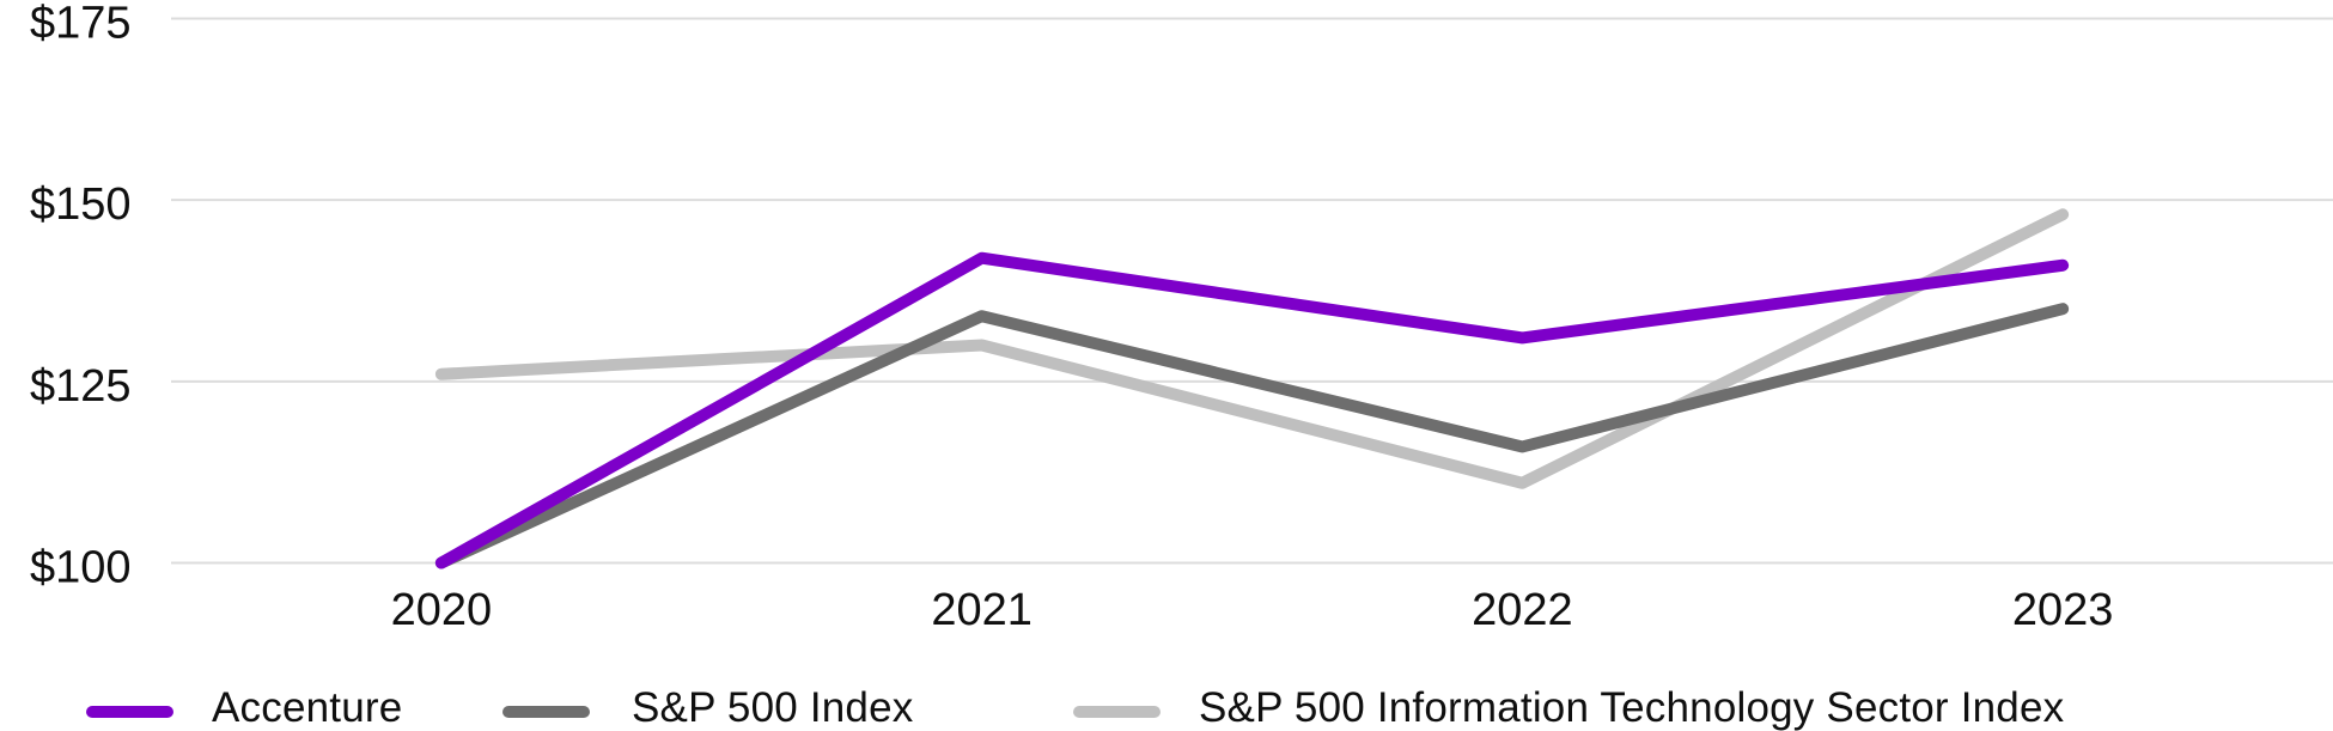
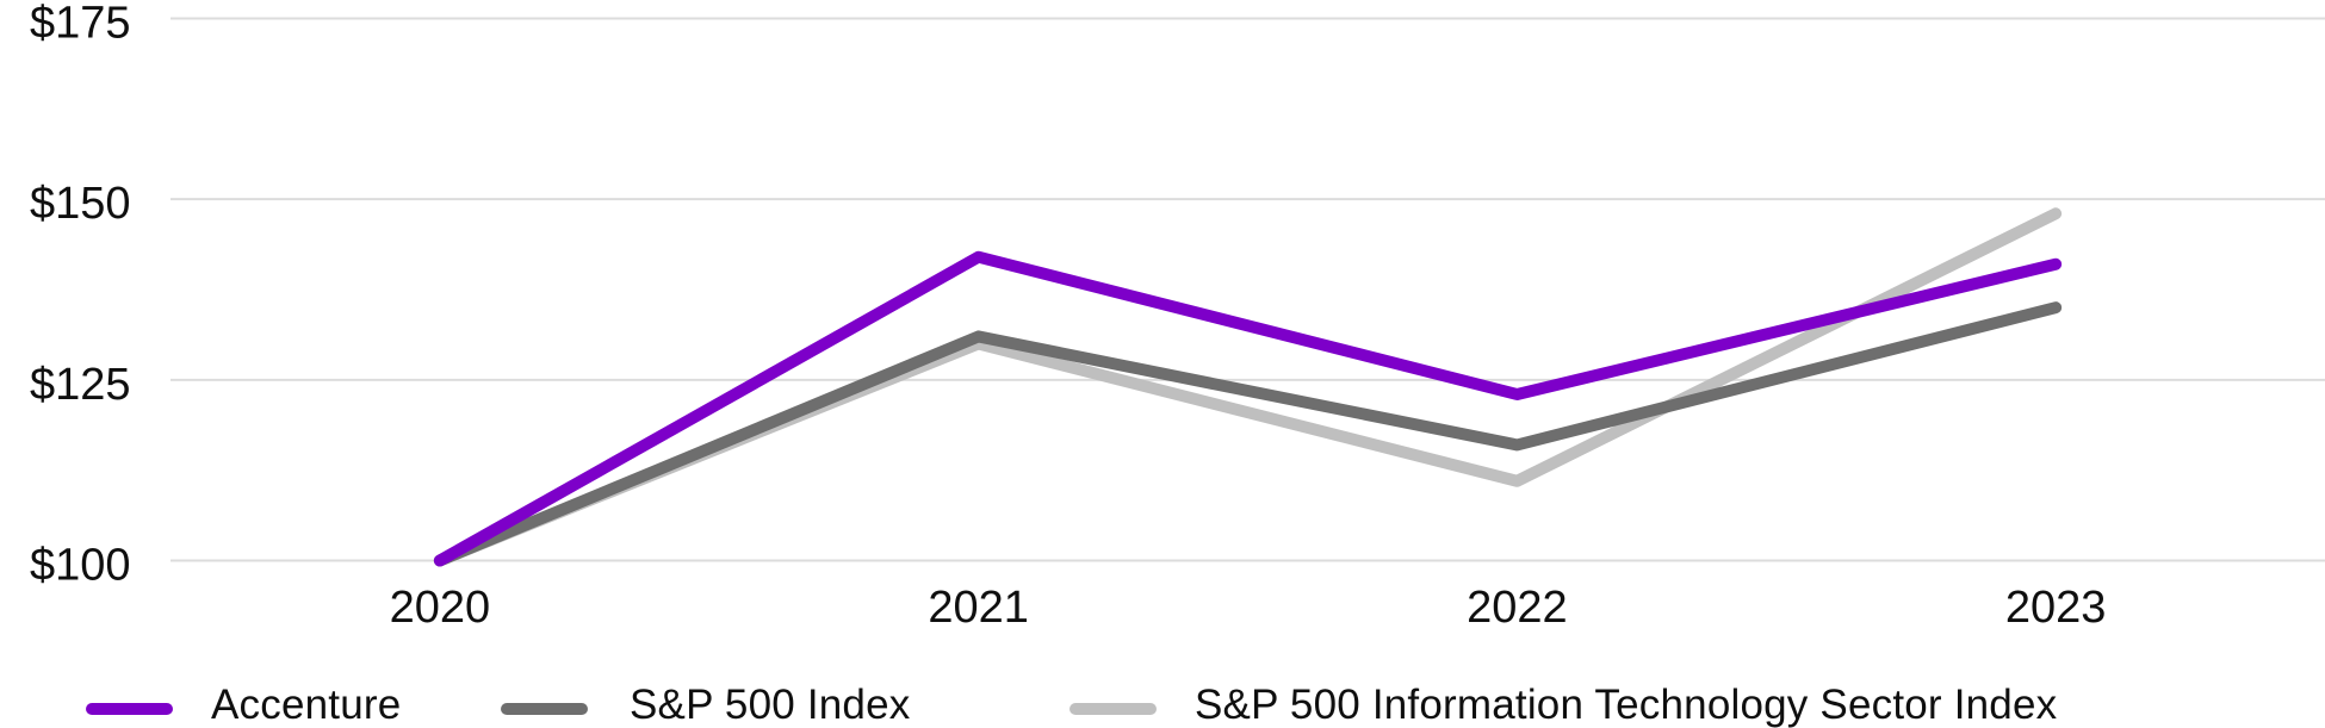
S&P 500 Information Technology Sector Index/2020: $126 -> $100
S&P 500 Index/2021: $134 -> $131
Accenture/2022: $131 -> $123
